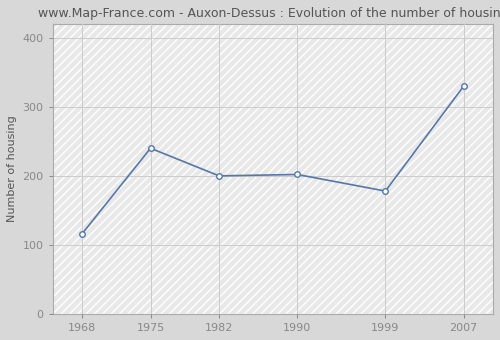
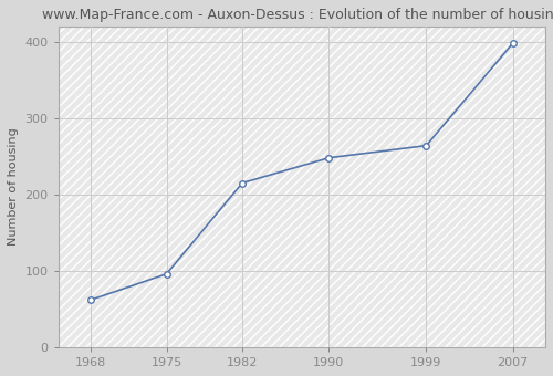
1968: 116 -> 62
1975: 240 -> 96
1982: 200 -> 215
1990: 202 -> 248
1999: 178 -> 264
2007: 330 -> 398
